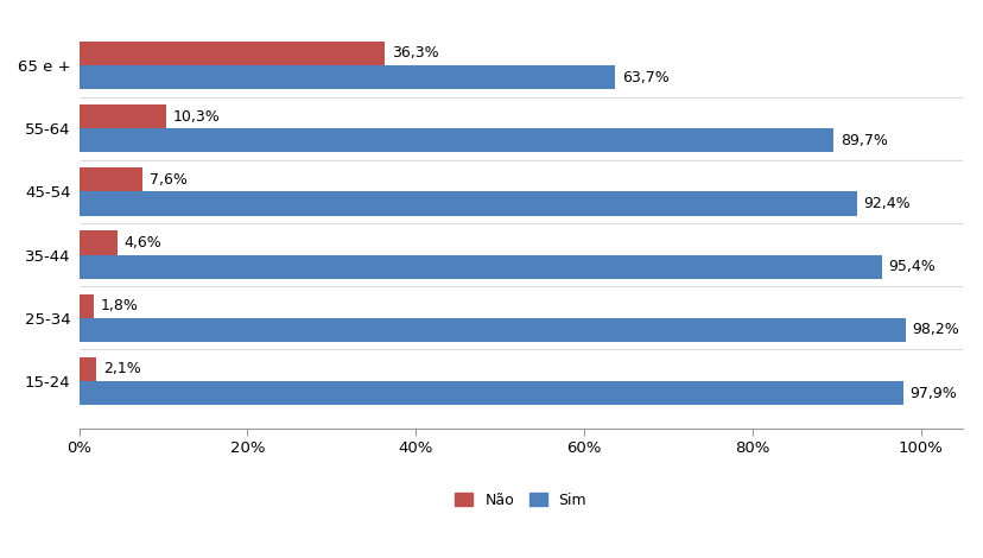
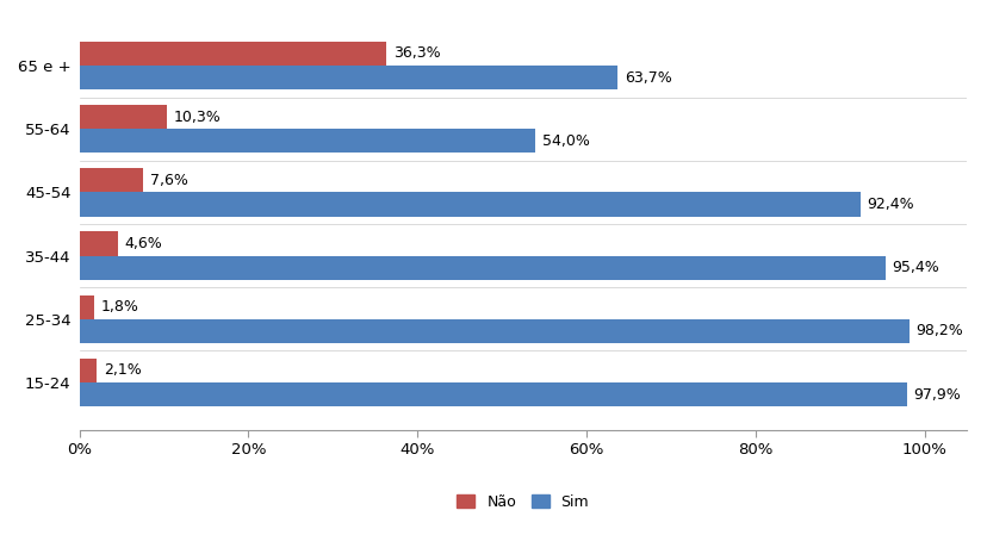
Sim/55-64: 89,7% -> 54,0%
